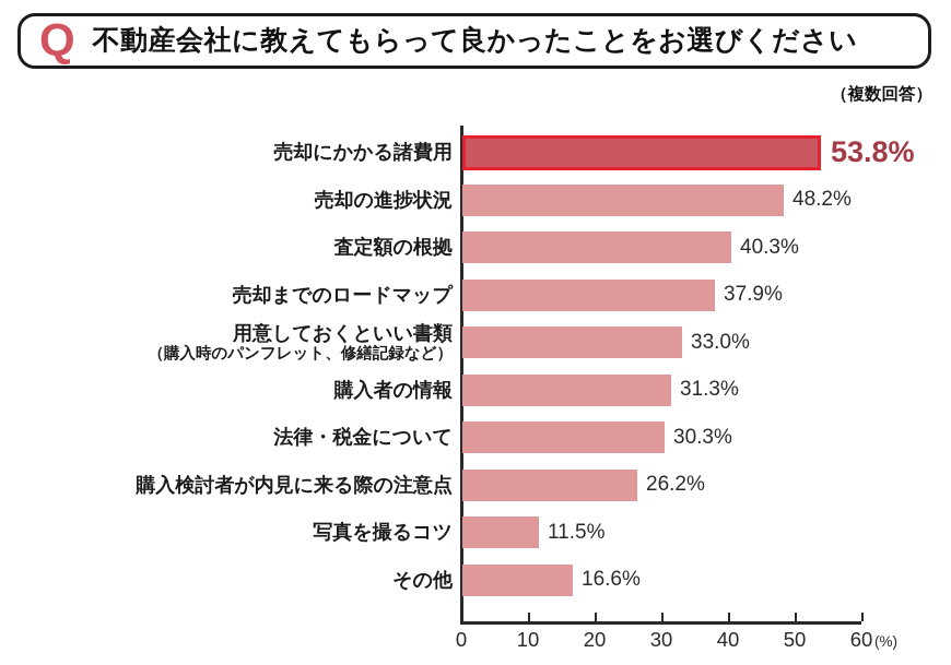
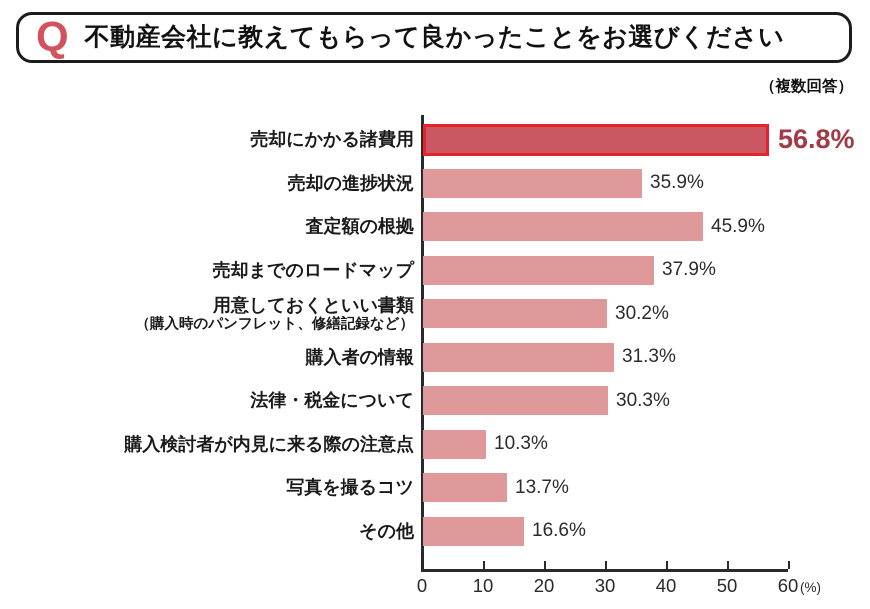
売却にかかる諸費用: 53.8% -> 56.8%
売却の進捗状況: 48.2% -> 35.9%
査定額の根拠: 40.3% -> 45.9%
用意しておくといい書類: 33.0% -> 30.2%
購入検討者が内見に来る際の注意点: 26.2% -> 10.3%
写真を撮るコツ: 11.5% -> 13.7%
